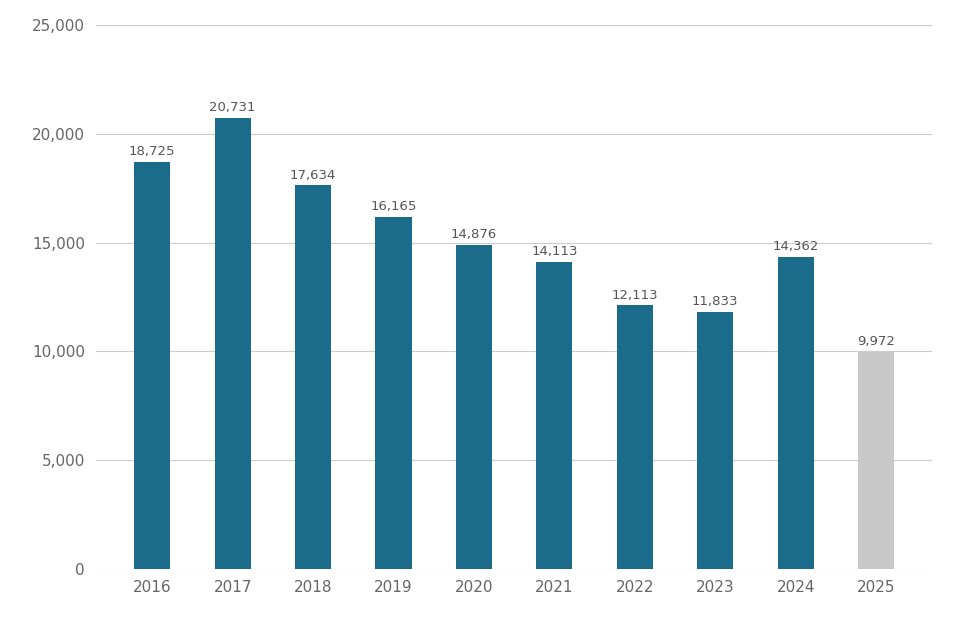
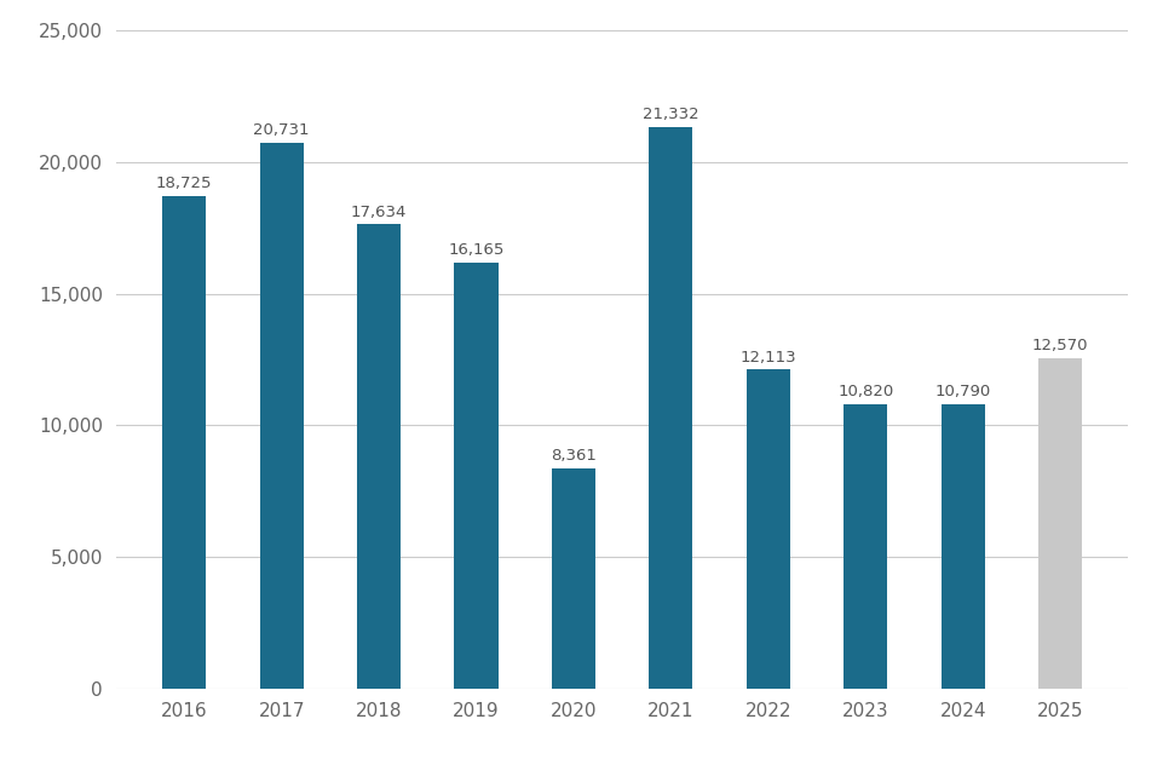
2020: 14,876 -> 8,361
2021: 14,113 -> 21,332
2023: 11,833 -> 10,820
2024: 14,362 -> 10,790
2025: 9,972 -> 12,570
